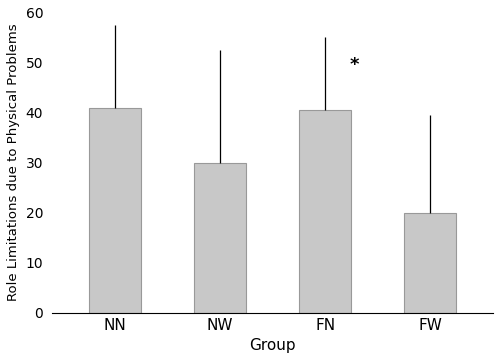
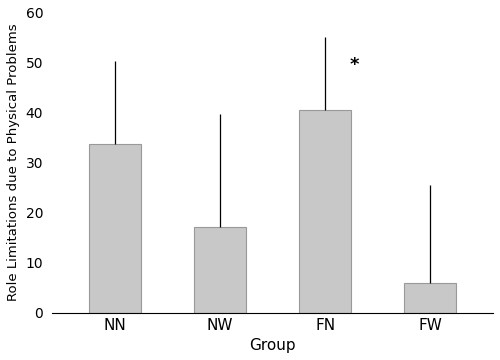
NN: 41.0 -> 33.8
NW: 30.0 -> 17.2
FW: 20.0 -> 6.0
